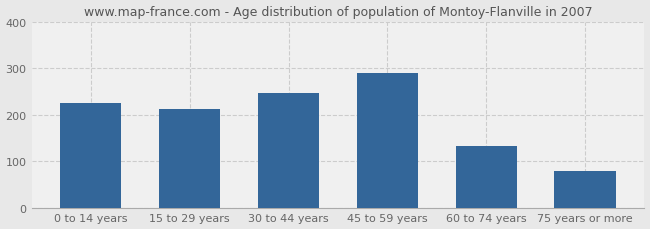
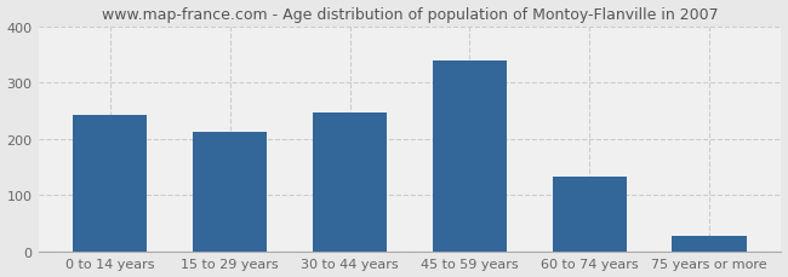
0 to 14 years: 225 -> 243
45 to 59 years: 290 -> 338
75 years or more: 80 -> 27
